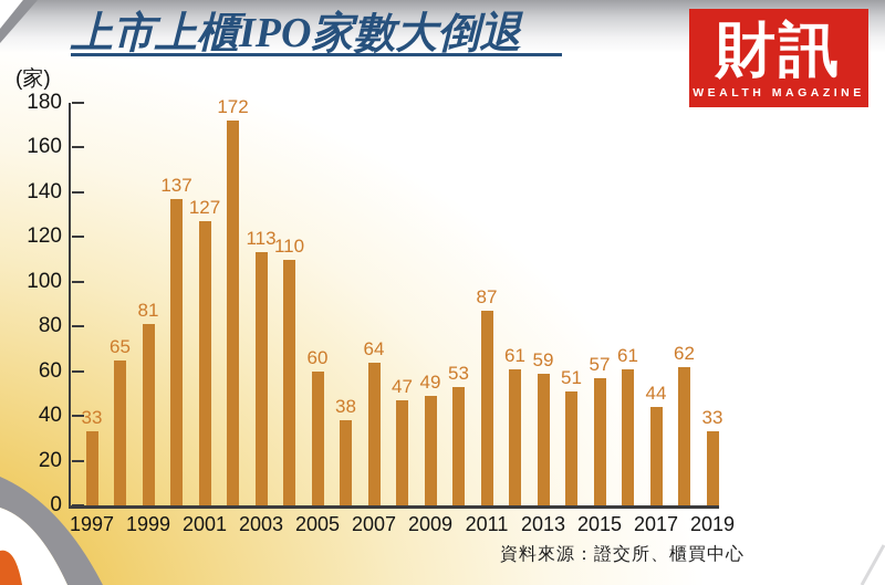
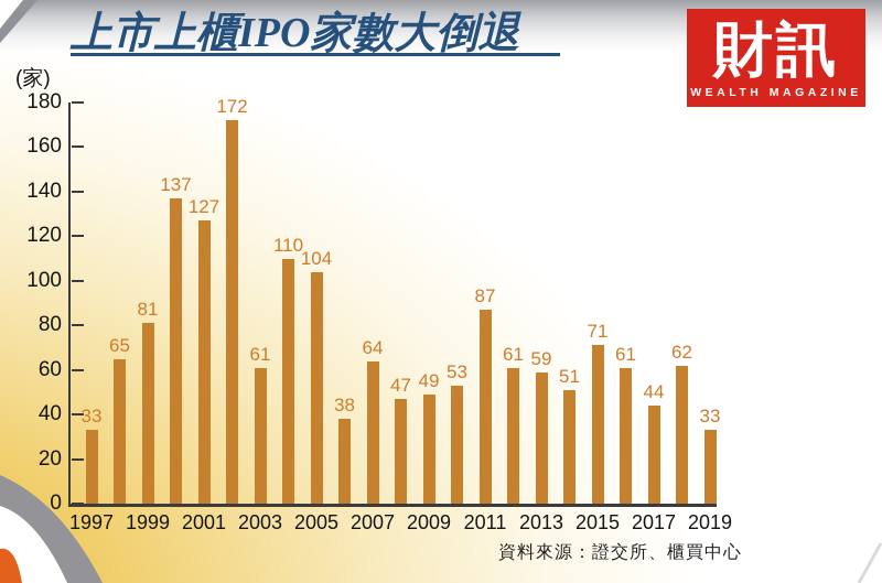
2003: 113 -> 61
2005: 60 -> 104
2015: 57 -> 71
